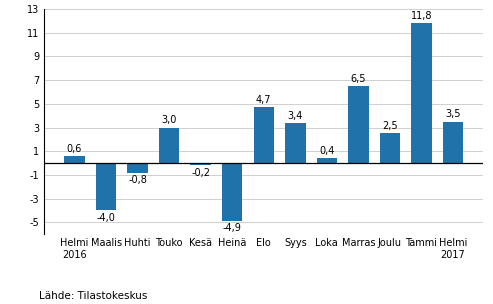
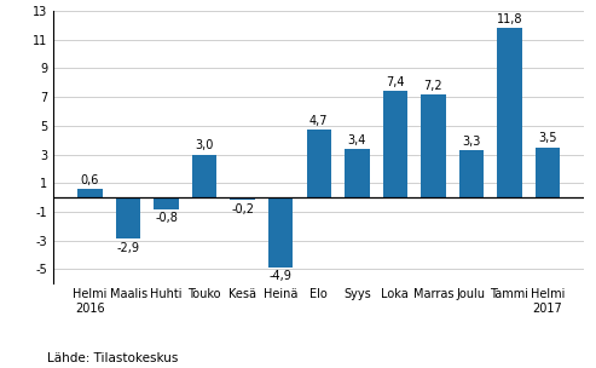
Maalis: -4,0 -> -2,9
Loka: 0,4 -> 7,4
Marras: 6,5 -> 7,2
Joulu: 2,5 -> 3,3
